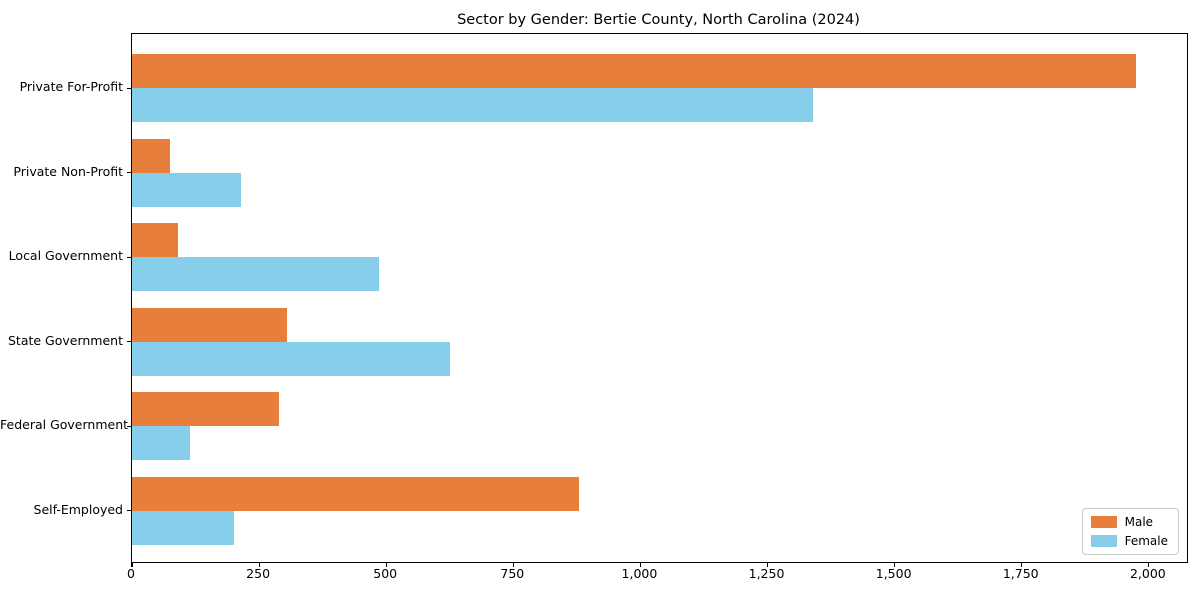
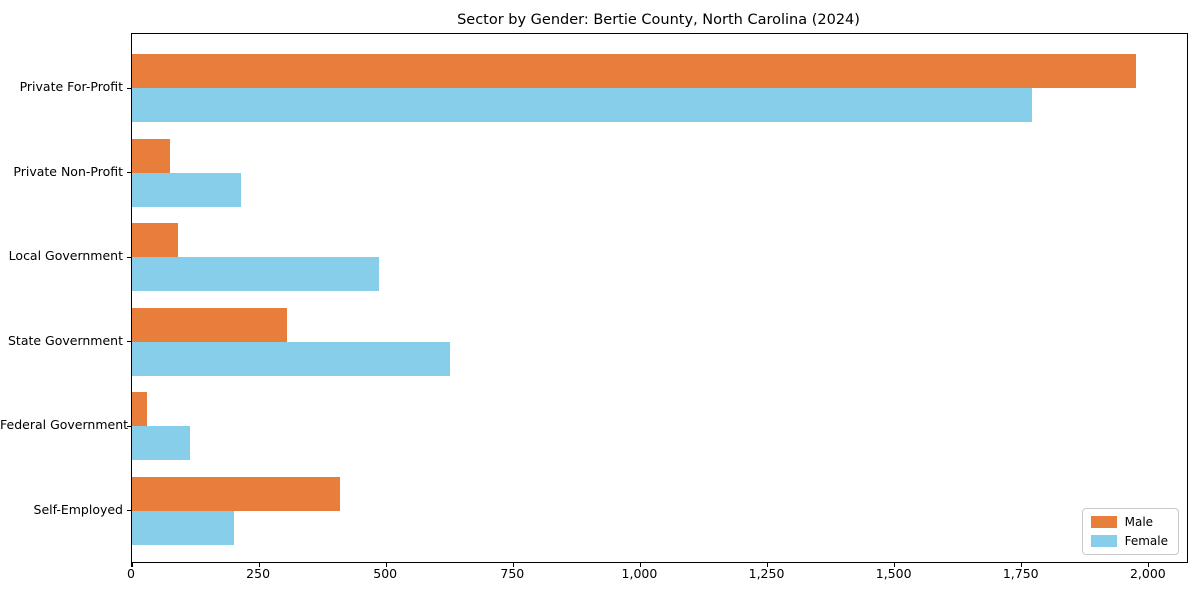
Female/Private For-Profit: 1340 -> 1770
Male/Federal Government: 290 -> 30
Male/Self-Employed: 880 -> 410
